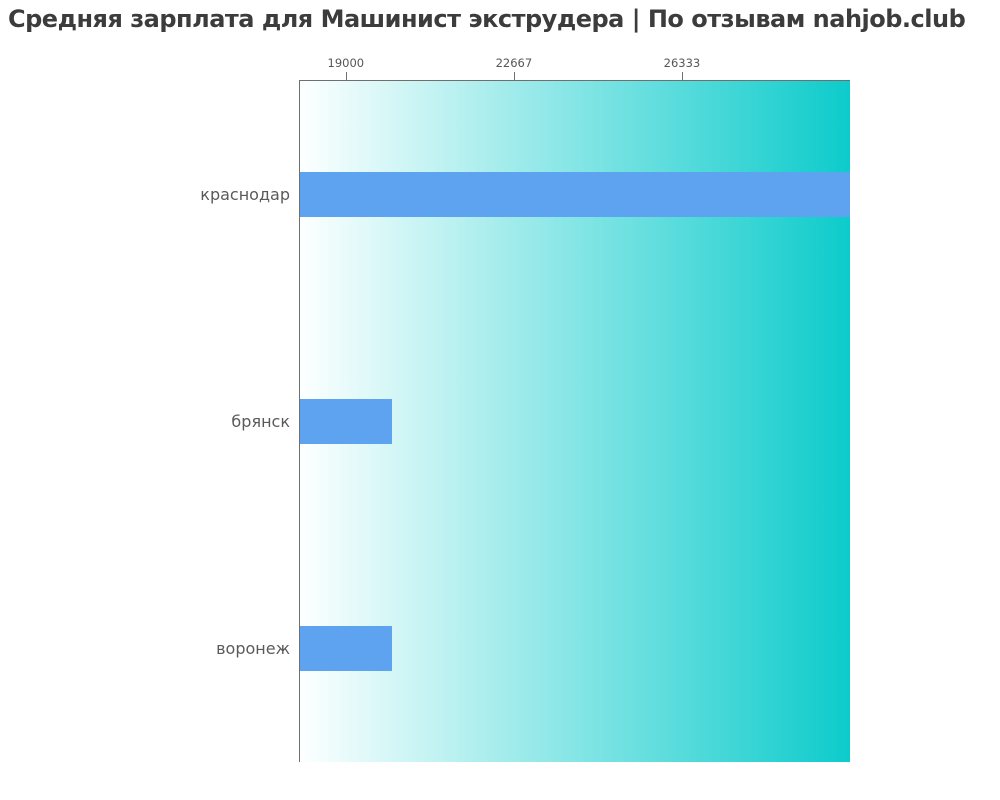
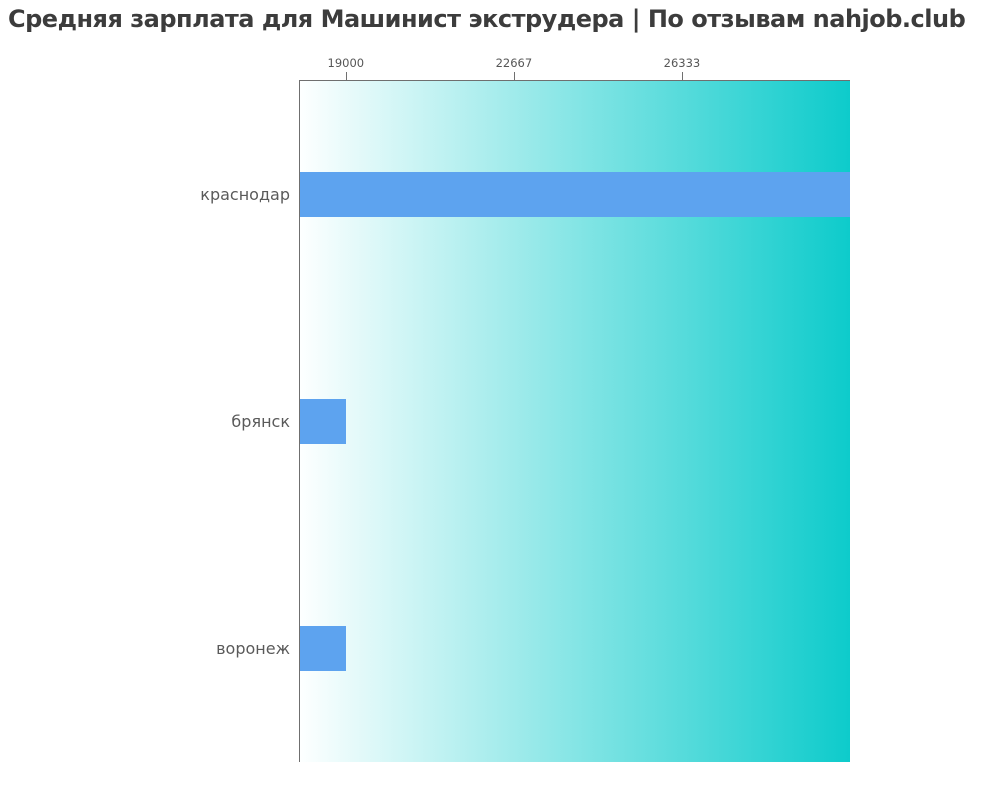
брянск: 20000 -> 19000
воронеж: 20000 -> 19000
